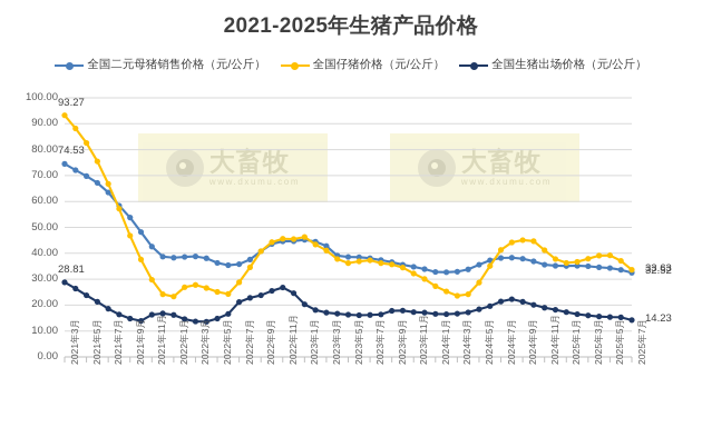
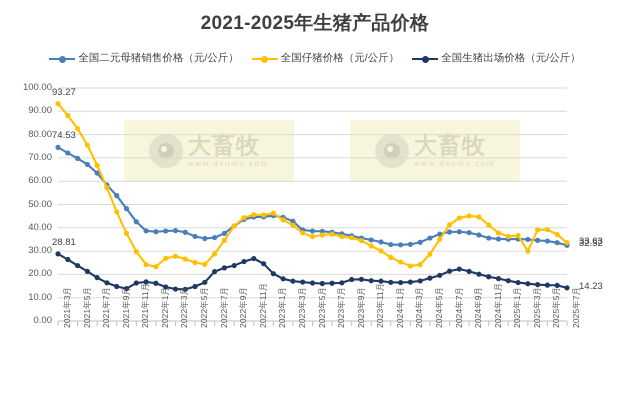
全国仔猪价格（元/公斤）/2025年3月: 38 -> 30
